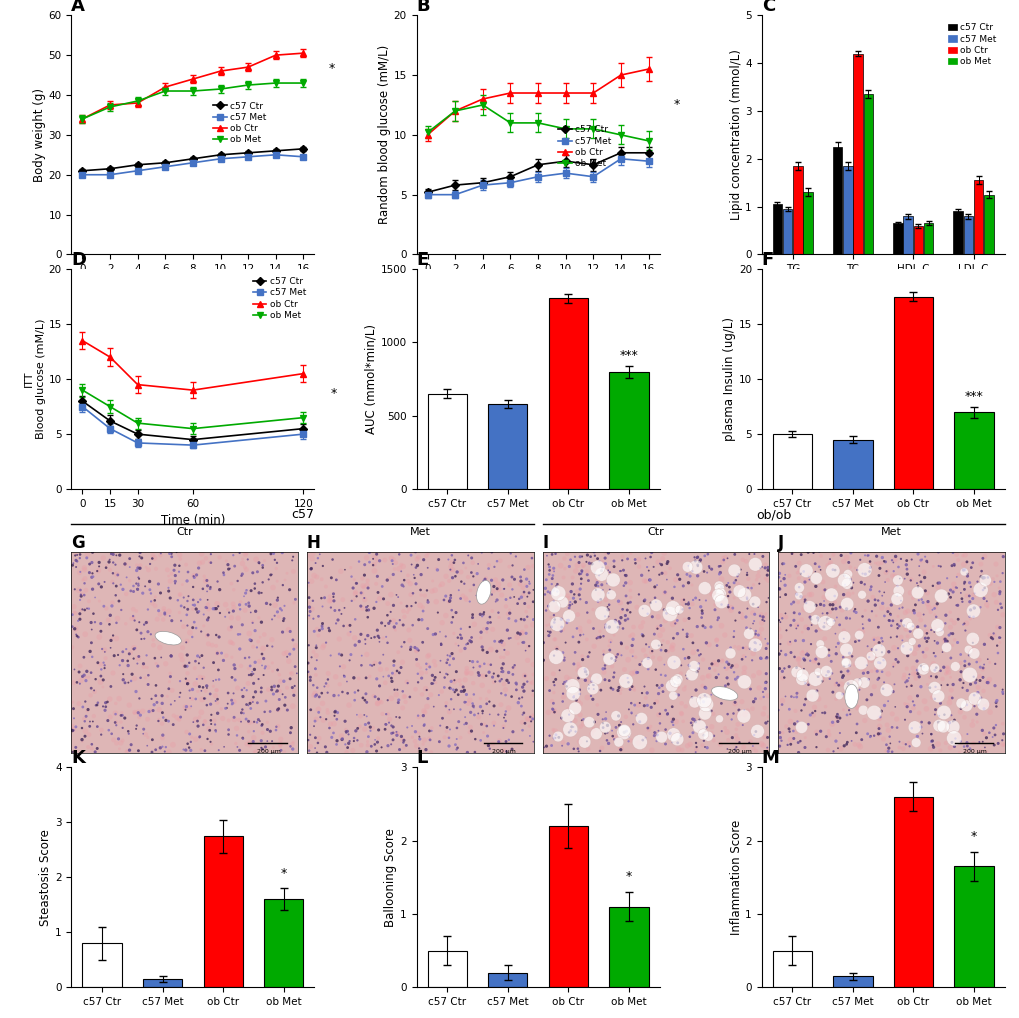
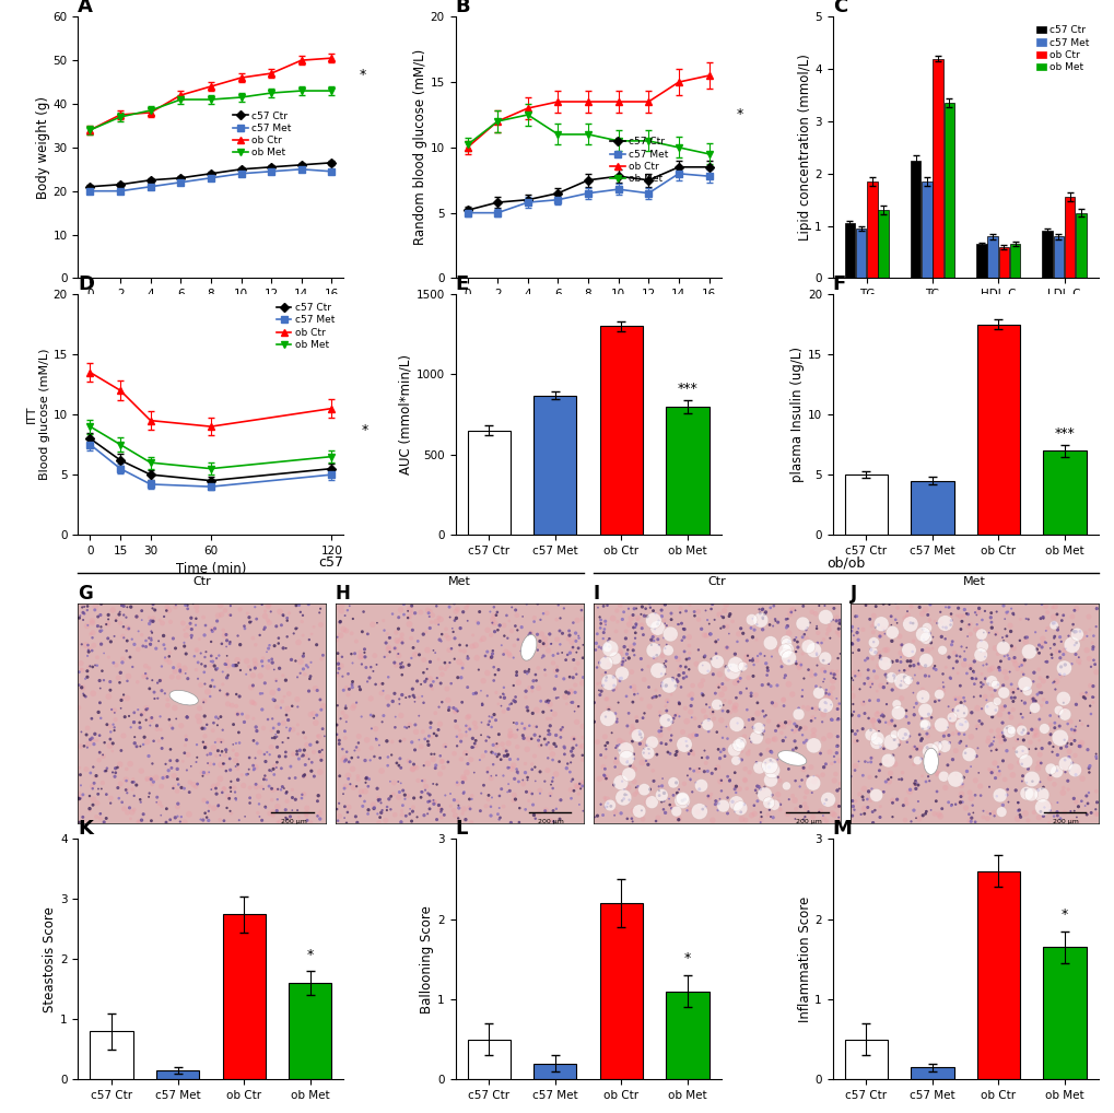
E/c57 Met: 580 -> 870
